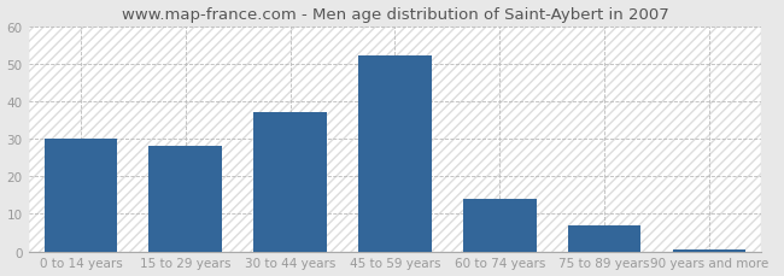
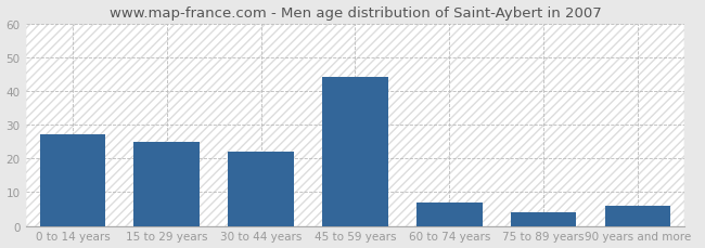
0 to 14 years: 30.0 -> 27.0
15 to 29 years: 28.0 -> 25.0
30 to 44 years: 37.0 -> 22.0
45 to 59 years: 52.0 -> 44.0
60 to 74 years: 14.0 -> 7.0
75 to 89 years: 7.0 -> 4.0
90 years and more: 0.5 -> 6.0
